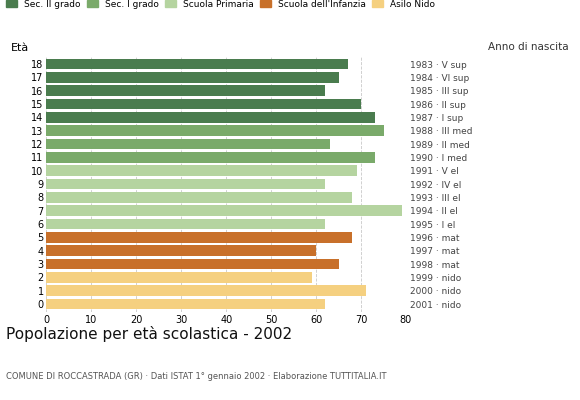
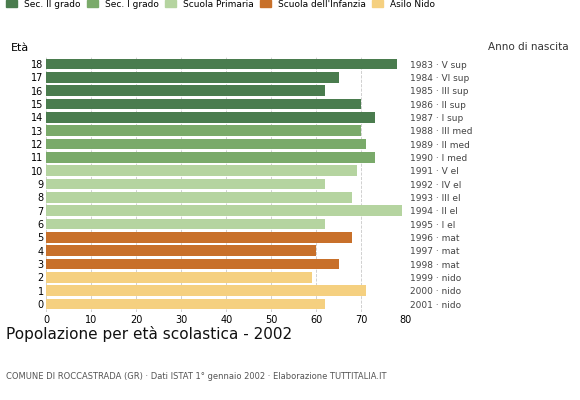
18: 67 -> 78
13: 75 -> 70
12: 63 -> 71
